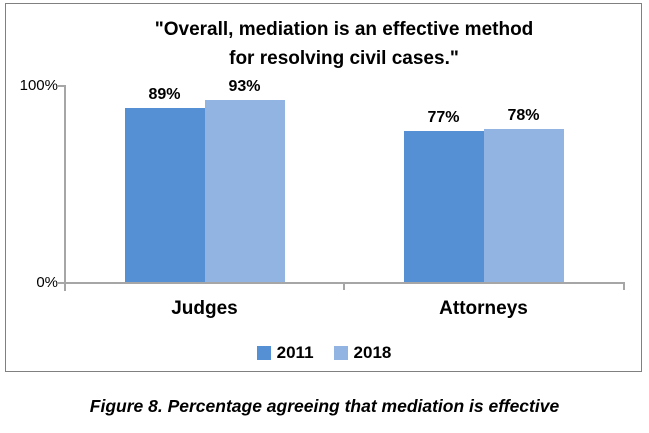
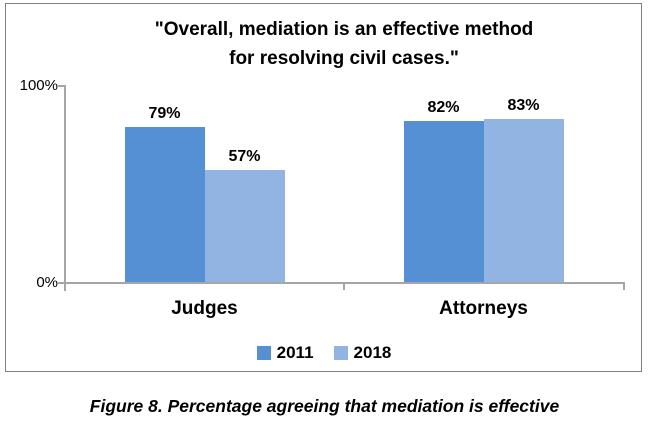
2011/Judges: 89% -> 79%
2018/Judges: 93% -> 57%
2011/Attorneys: 77% -> 82%
2018/Attorneys: 78% -> 83%
